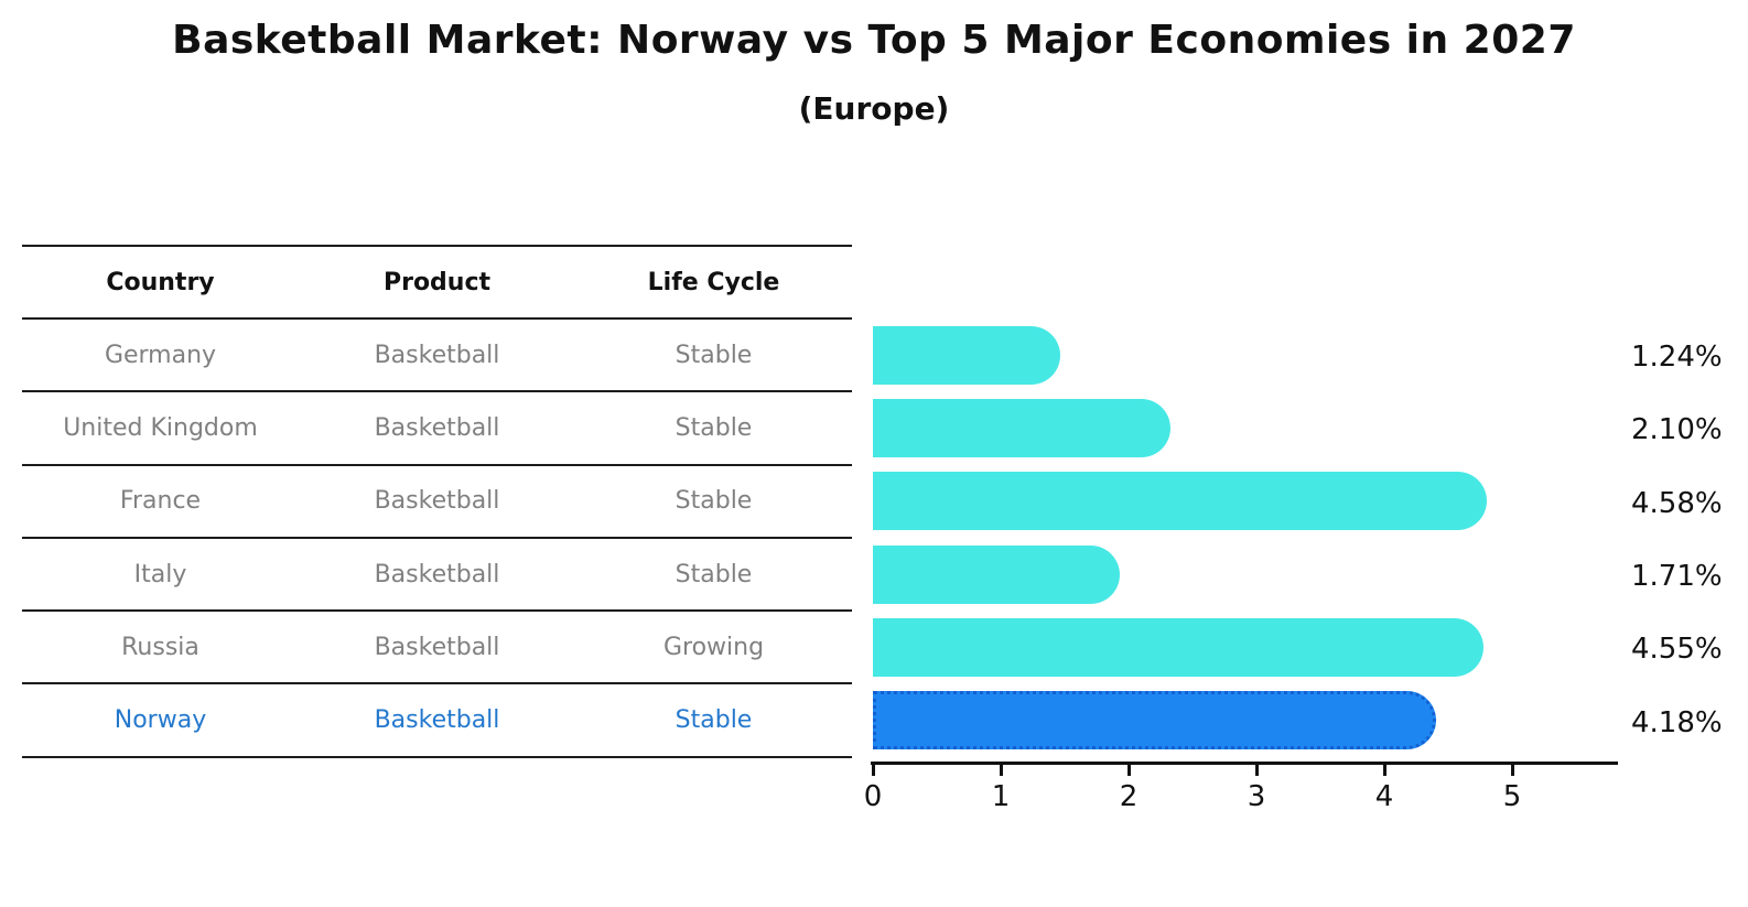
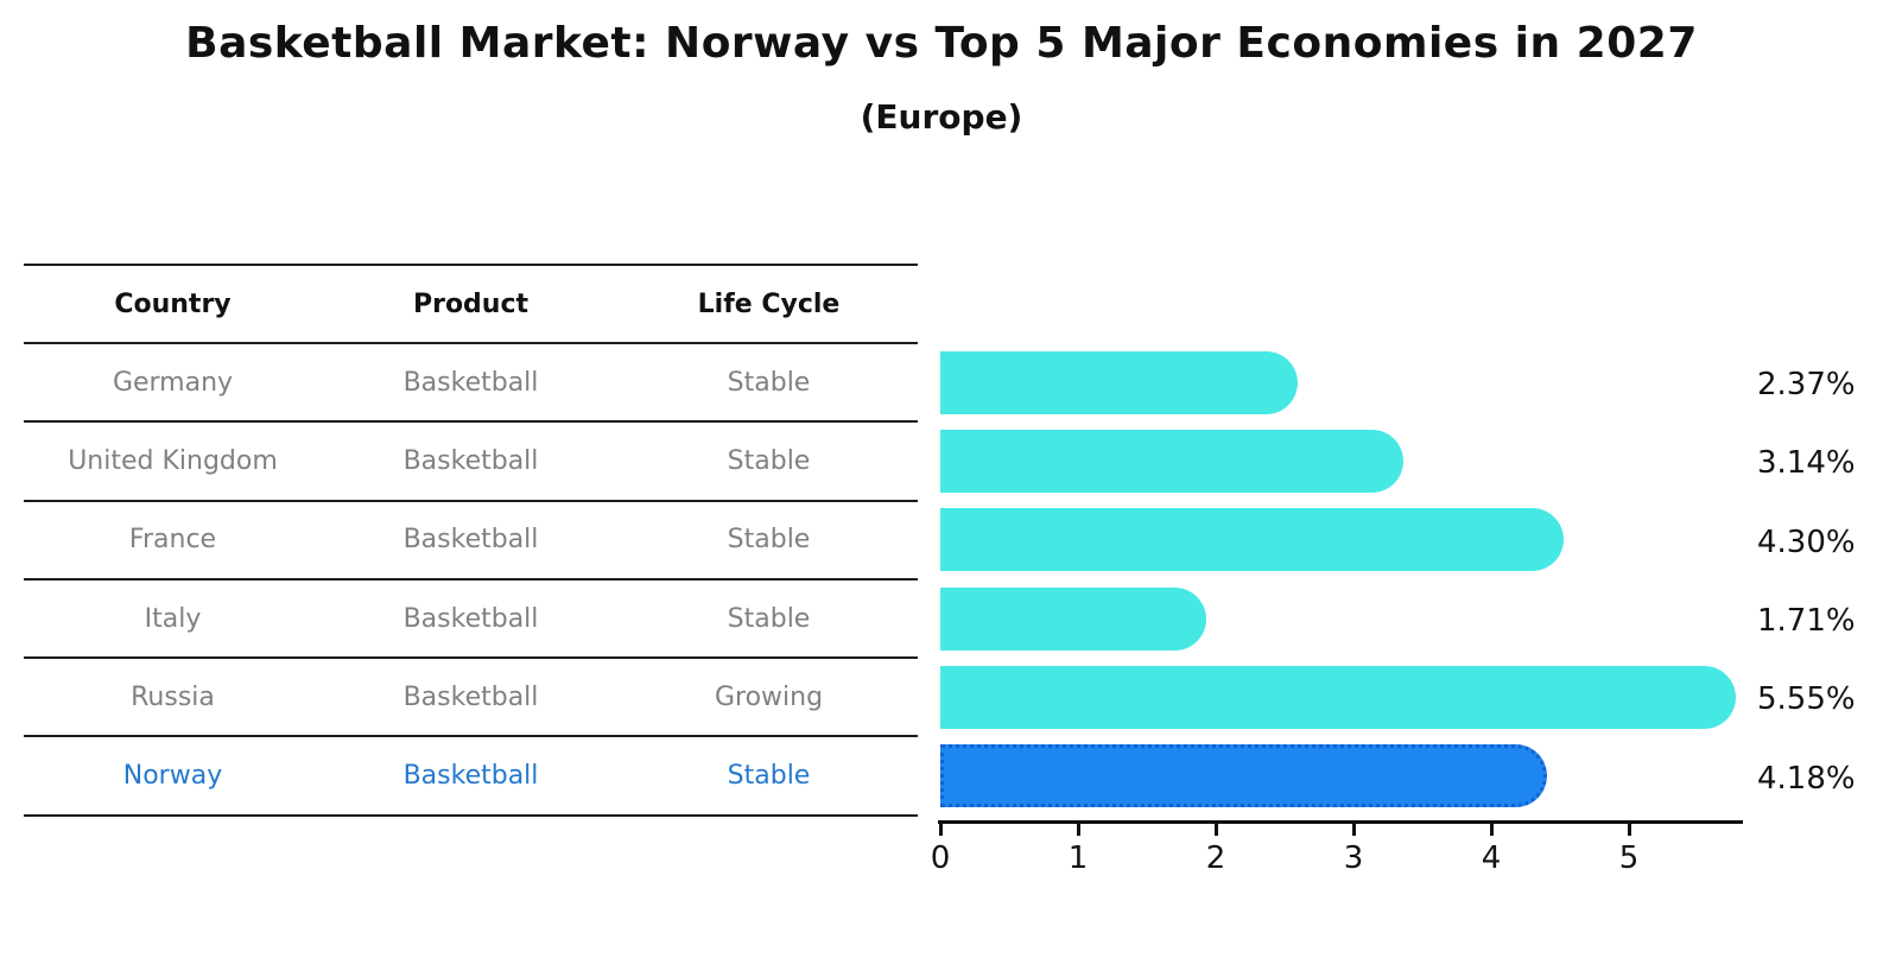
Germany: 1.24% -> 2.37%
United Kingdom: 2.10% -> 3.14%
France: 4.58% -> 4.30%
Russia: 4.55% -> 5.55%
